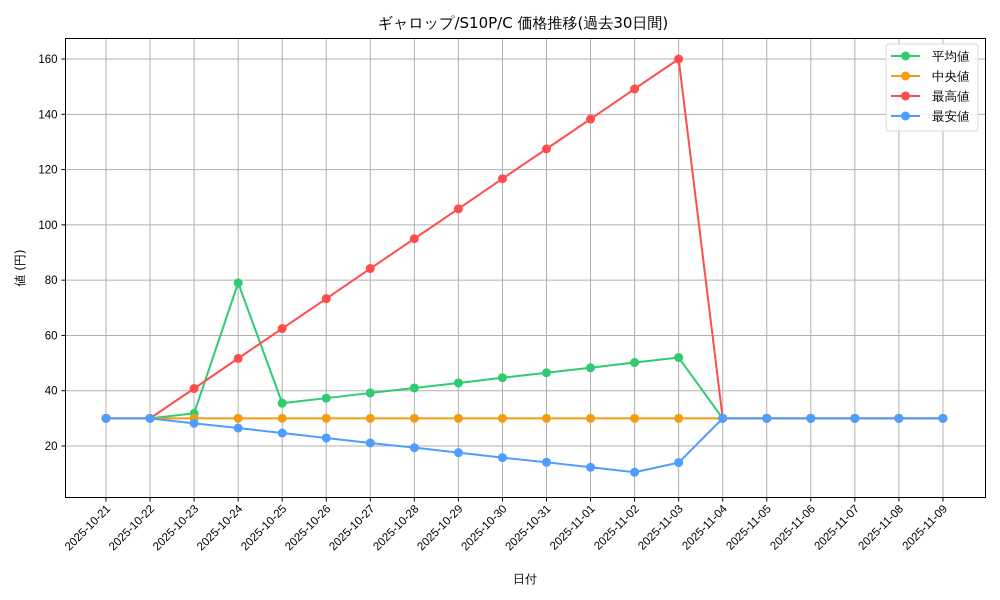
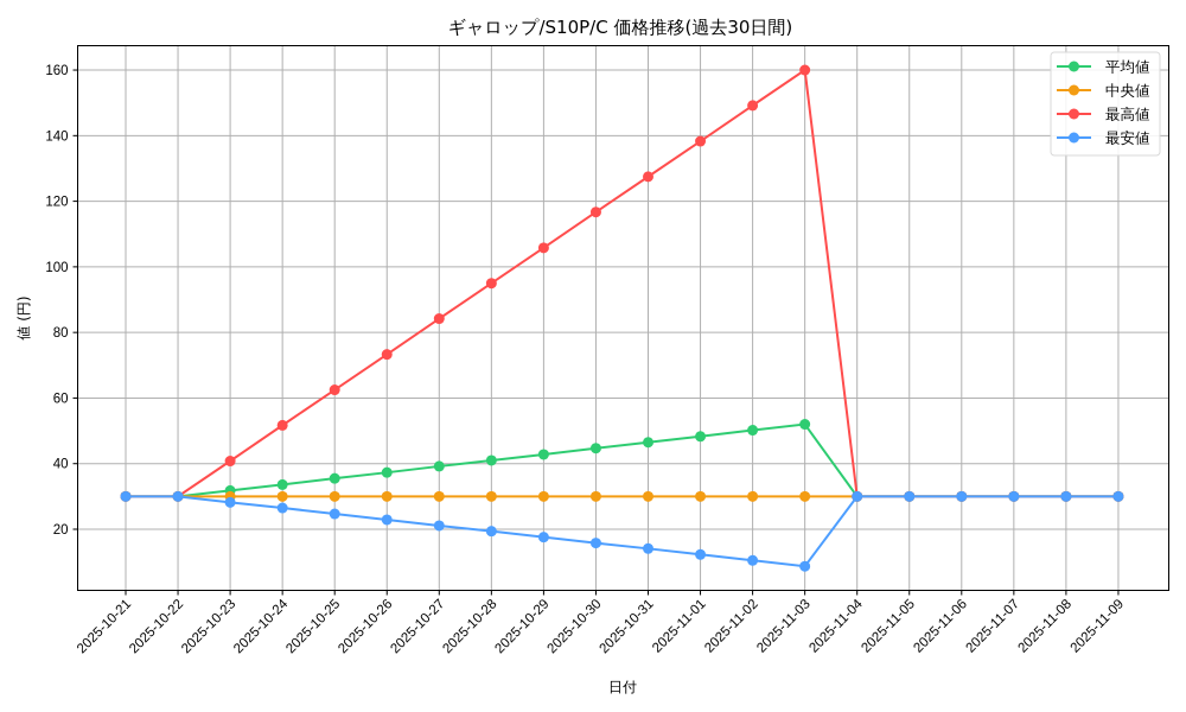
平均値/2025-10-24: 79 -> 34
最安値/2025-11-03: 14 -> 9
